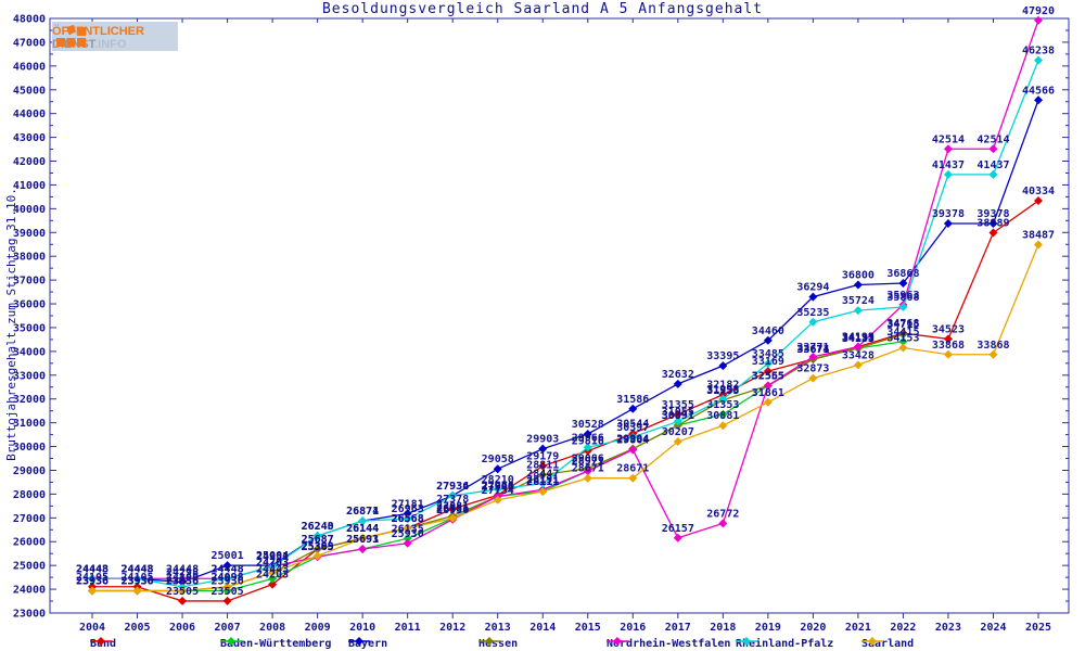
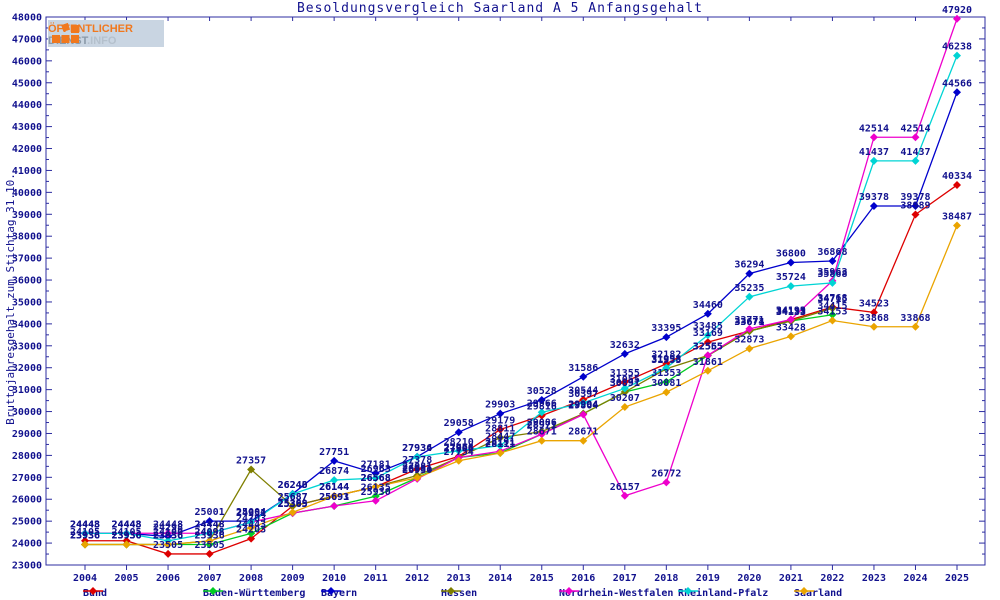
Hessen/2008: 24703 -> 27357
Bayern/2010: 26871 -> 27751
